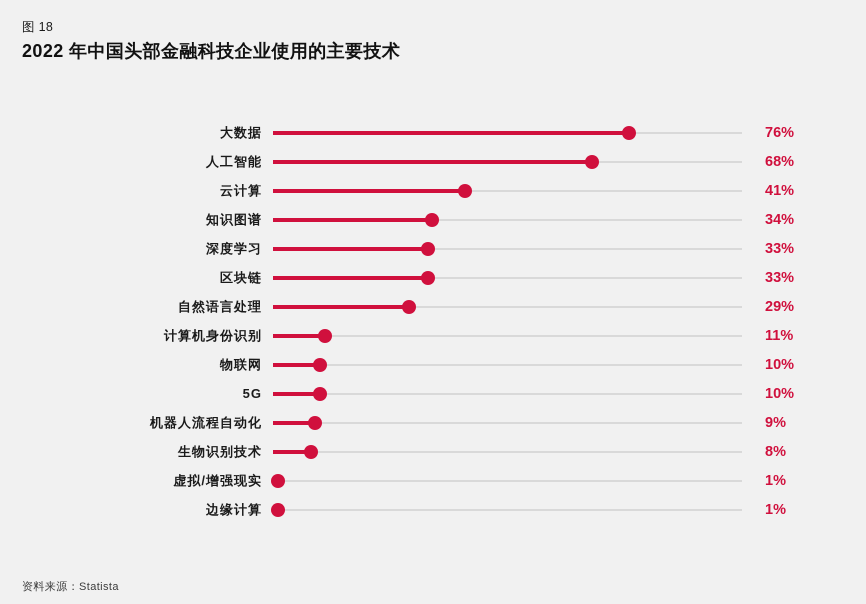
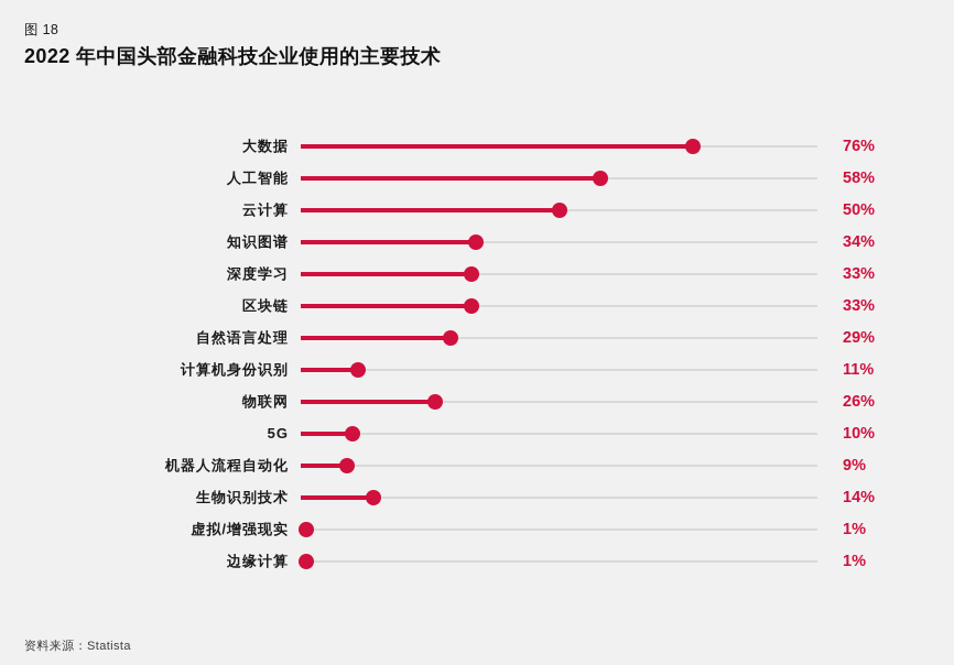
人工智能: 68% -> 58%
云计算: 41% -> 50%
物联网: 10% -> 26%
生物识别技术: 8% -> 14%
